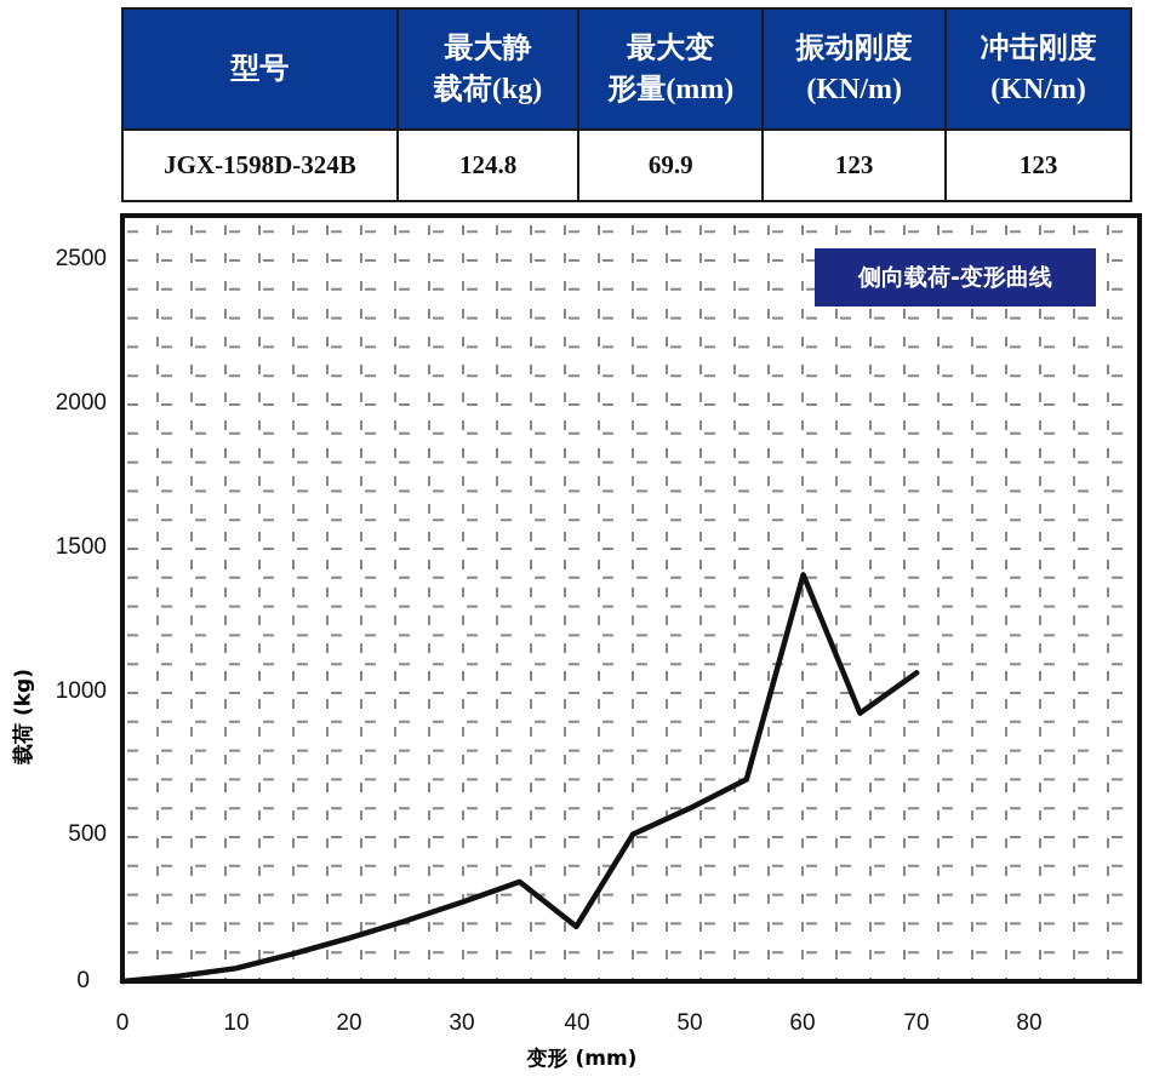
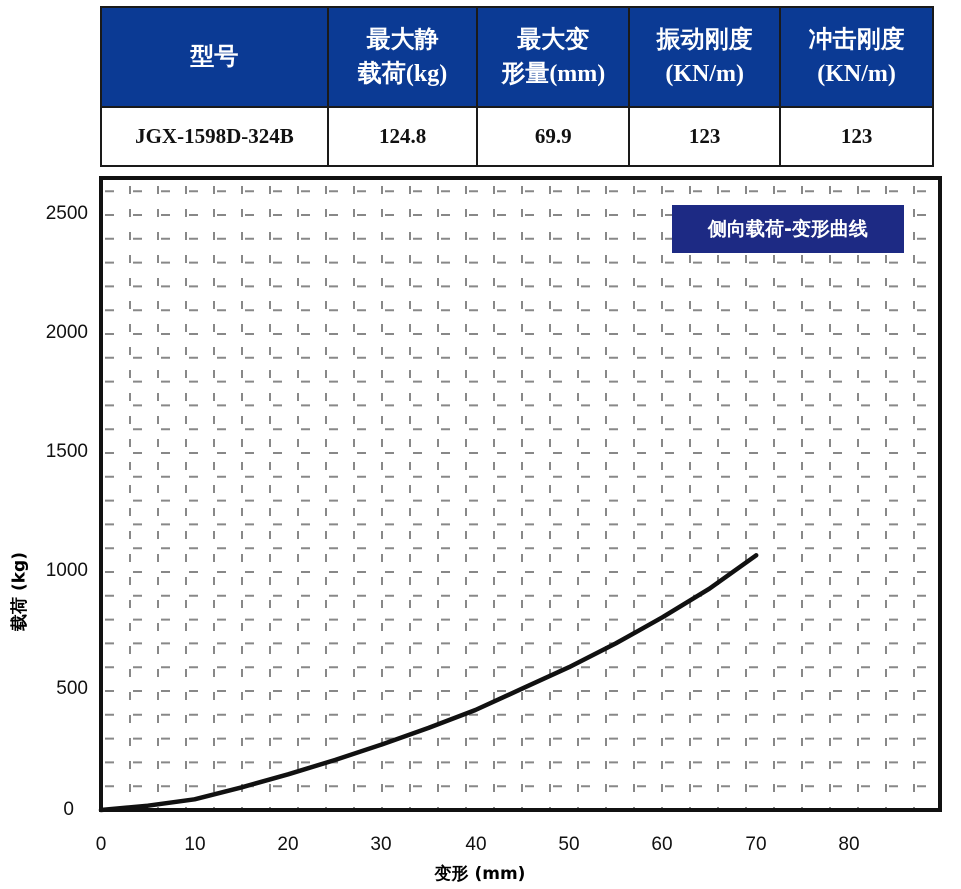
40: 190 -> 420
60: 1410 -> 810
